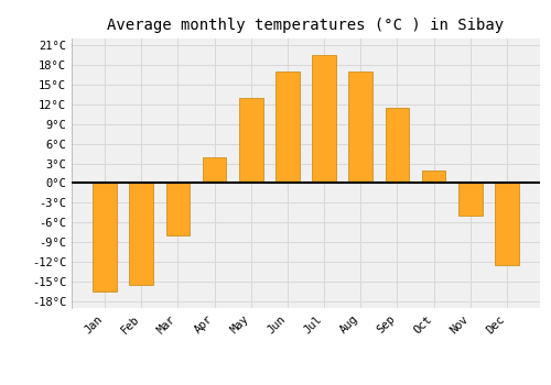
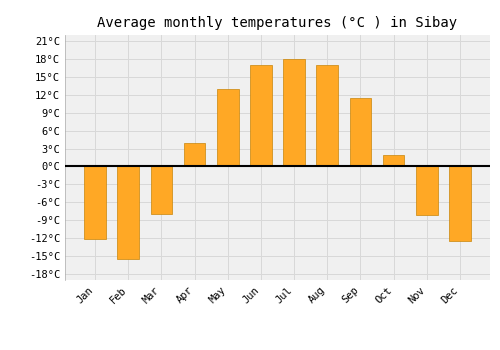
Jan: -16.5°C -> -12.2°C
Jul: 19.5°C -> 18.0°C
Nov: -5.0°C -> -8.2°C
